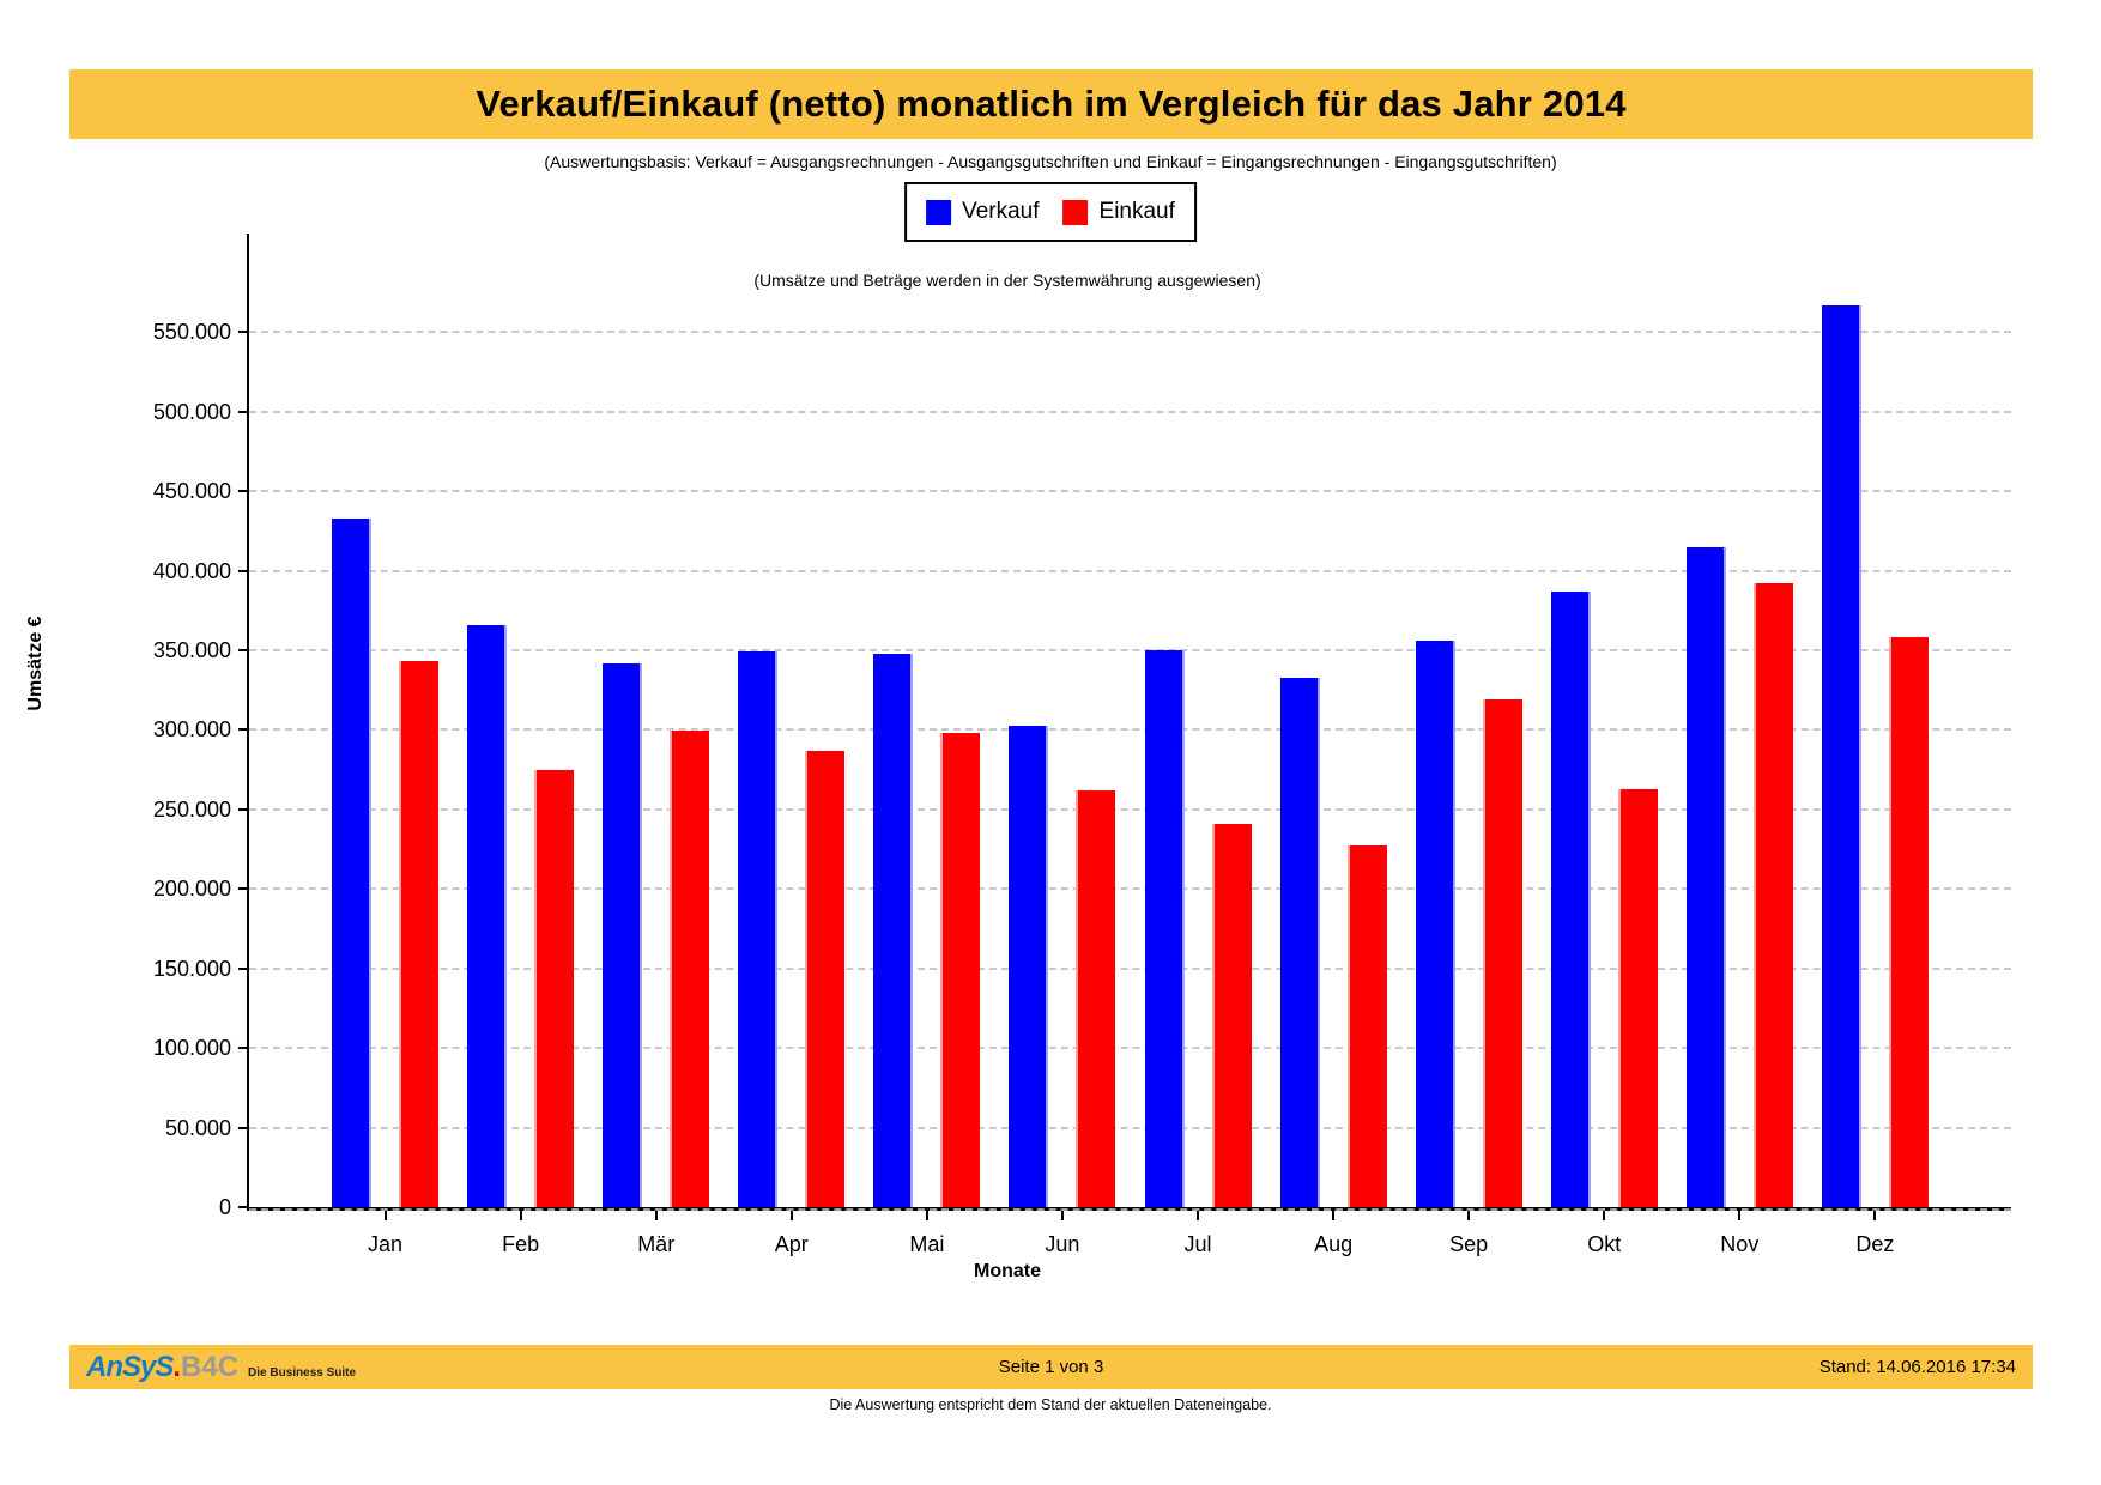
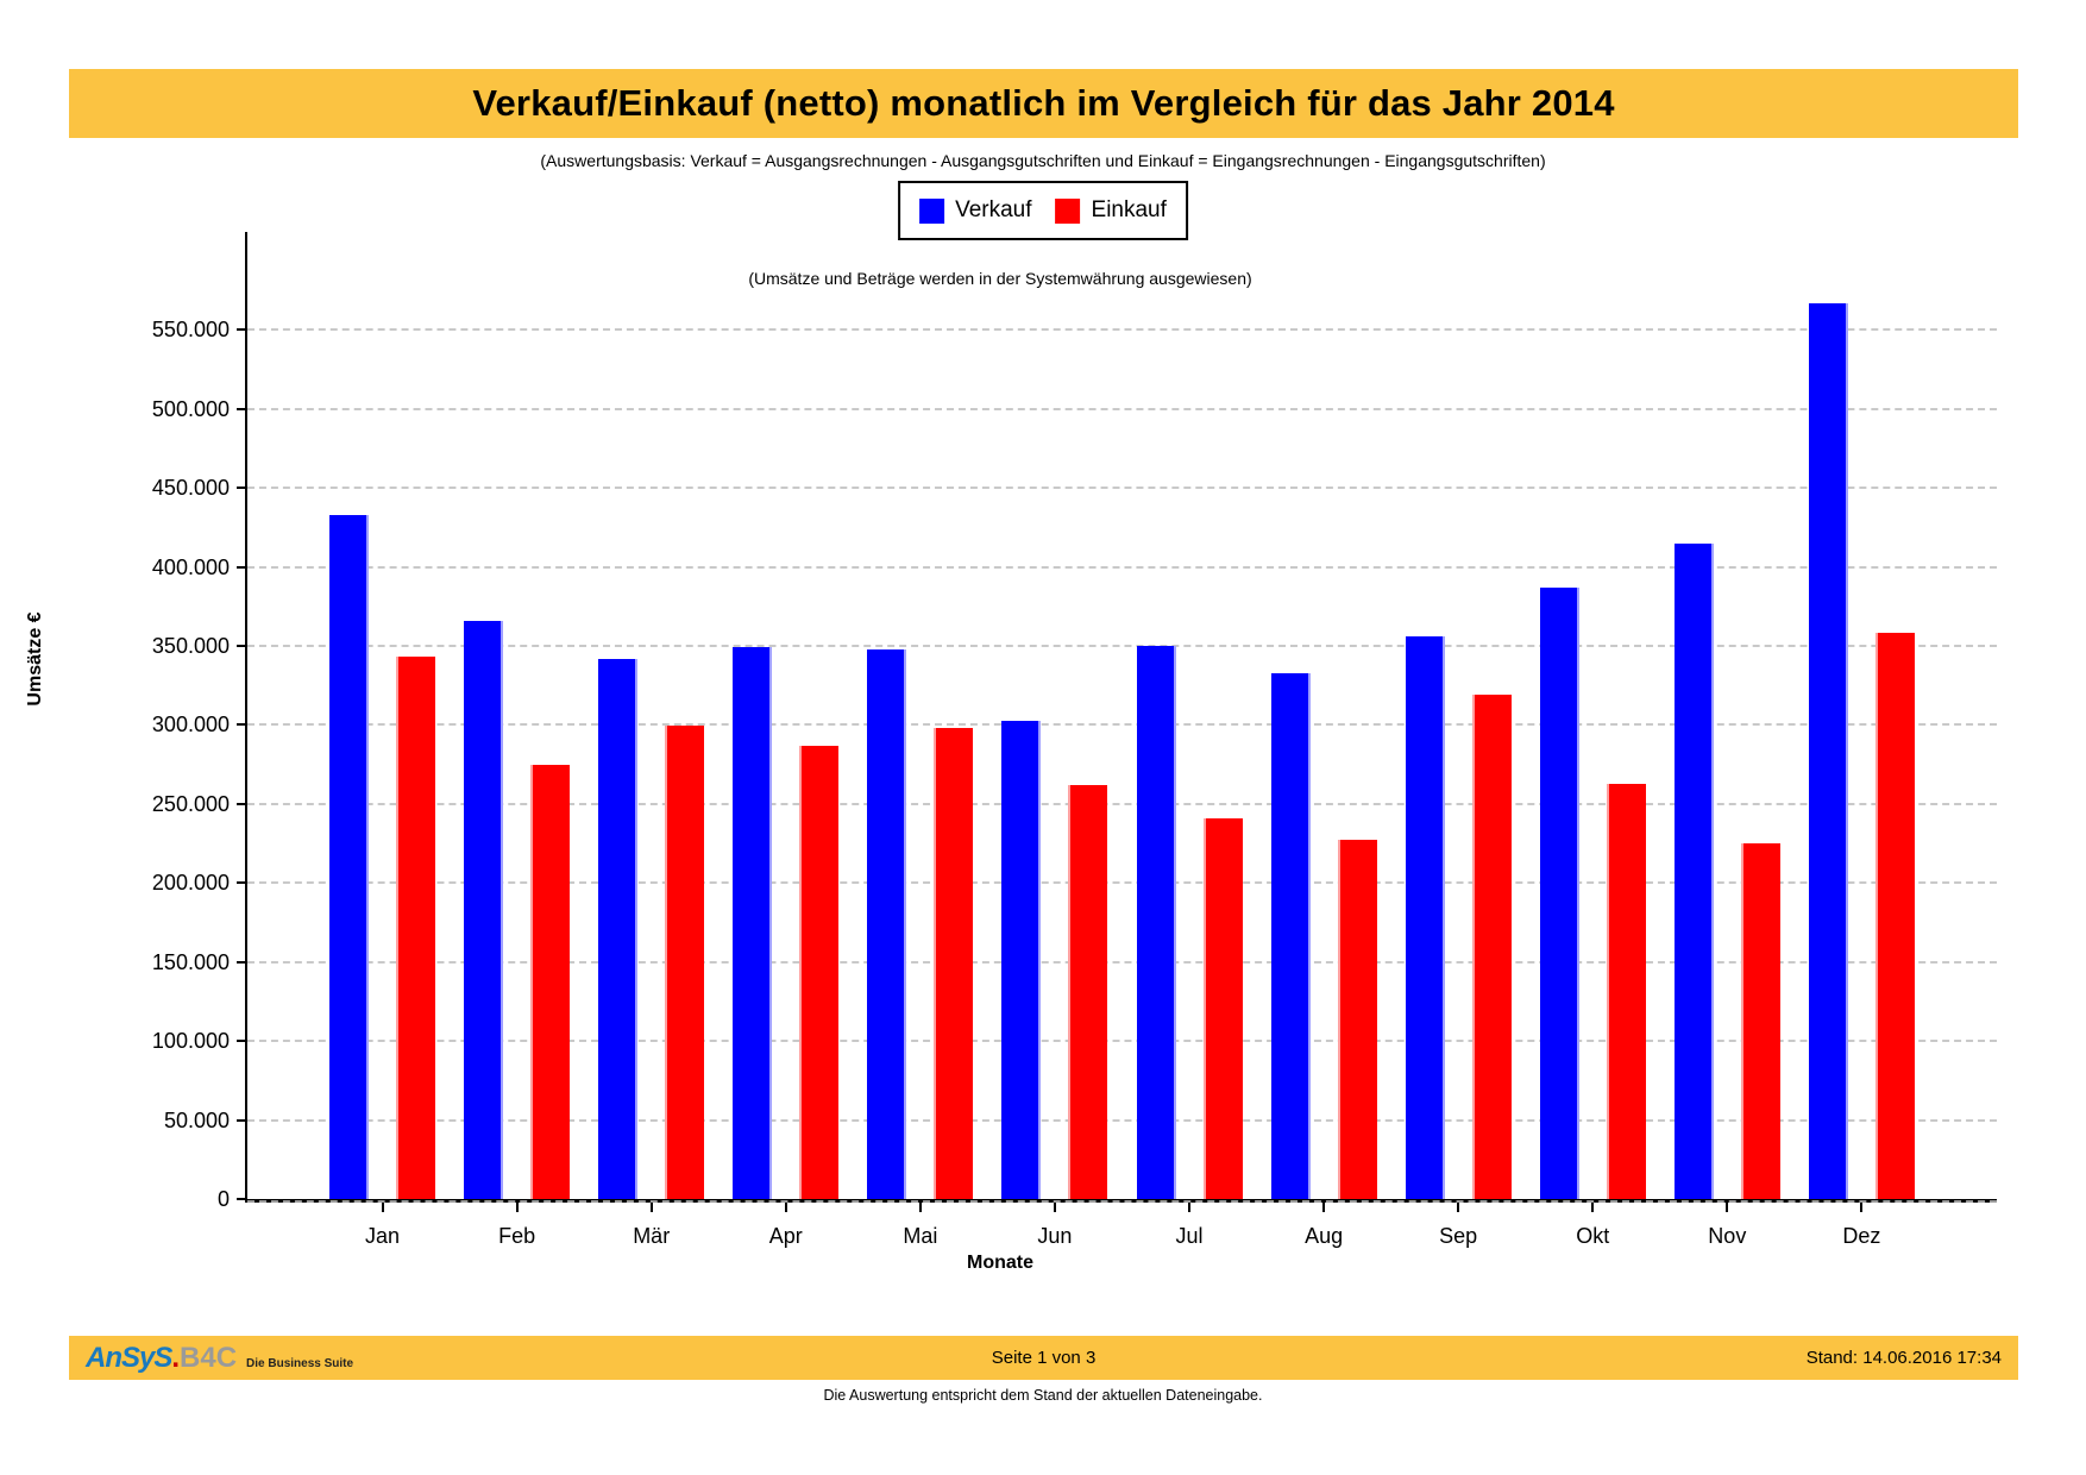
Einkauf/Nov: 392000 -> 225000
